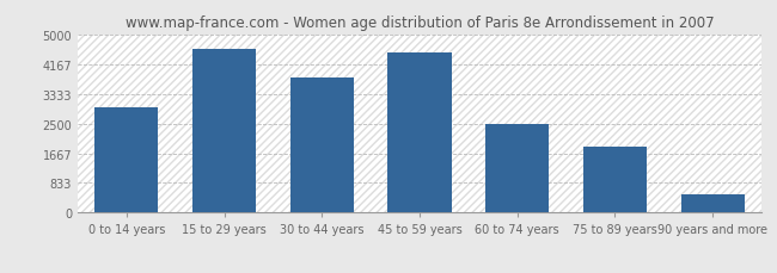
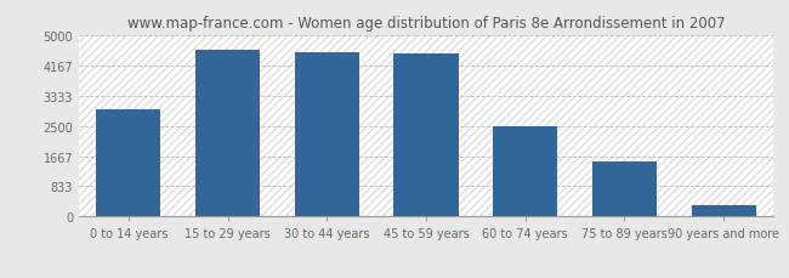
30 to 44 years: 3800 -> 4530
75 to 89 years: 1850 -> 1530
90 years and more: 500 -> 330
